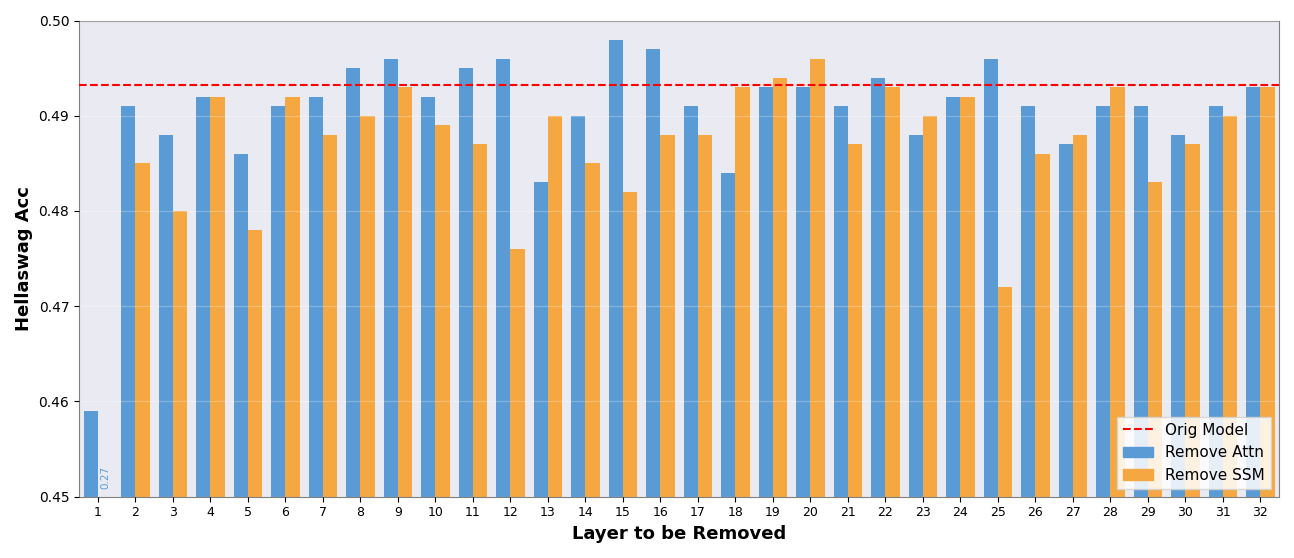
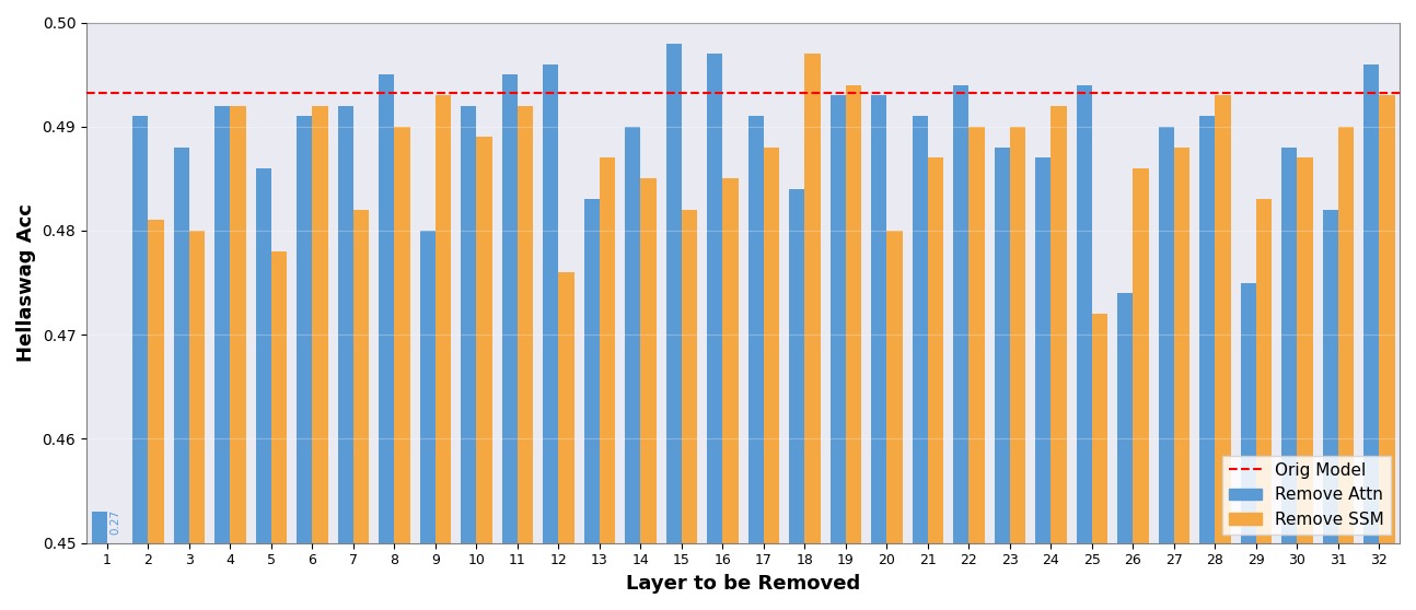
Remove Attn/1: 0.459 -> 0.453
Remove SSM/2: 0.485 -> 0.481
Remove SSM/7: 0.488 -> 0.482
Remove Attn/9: 0.496 -> 0.480
Remove SSM/11: 0.487 -> 0.492
Remove SSM/13: 0.490 -> 0.487
Remove SSM/16: 0.488 -> 0.485
Remove SSM/18: 0.493 -> 0.497
Remove SSM/20: 0.496 -> 0.480
Remove SSM/22: 0.493 -> 0.490
Remove Attn/24: 0.492 -> 0.487
Remove Attn/25: 0.496 -> 0.494
Remove Attn/26: 0.491 -> 0.474
Remove Attn/27: 0.487 -> 0.490
Remove Attn/29: 0.491 -> 0.475
Remove Attn/31: 0.491 -> 0.482
Remove Attn/32: 0.493 -> 0.496
